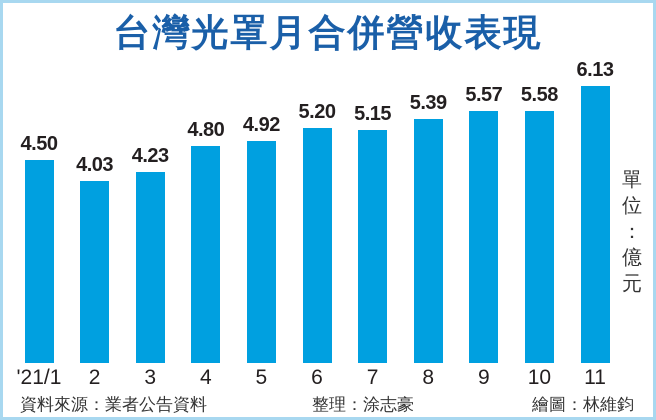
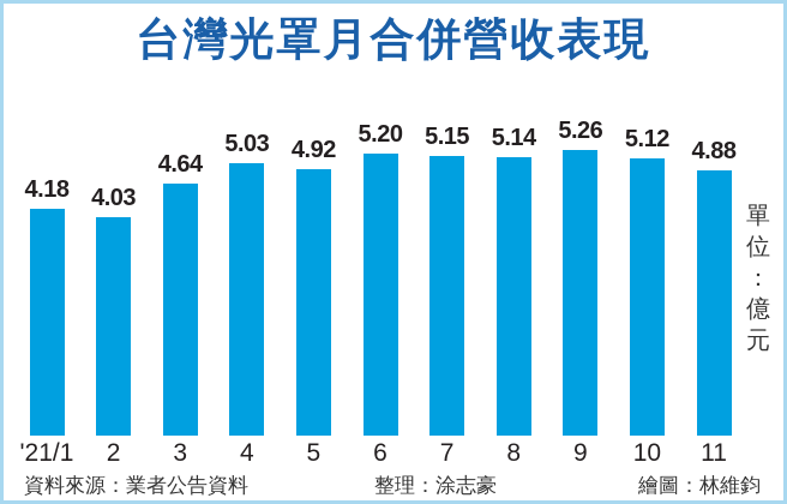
'21/1: 4.50 -> 4.18
3: 4.23 -> 4.64
4: 4.80 -> 5.03
8: 5.39 -> 5.14
9: 5.57 -> 5.26
10: 5.58 -> 5.12
11: 6.13 -> 4.88
